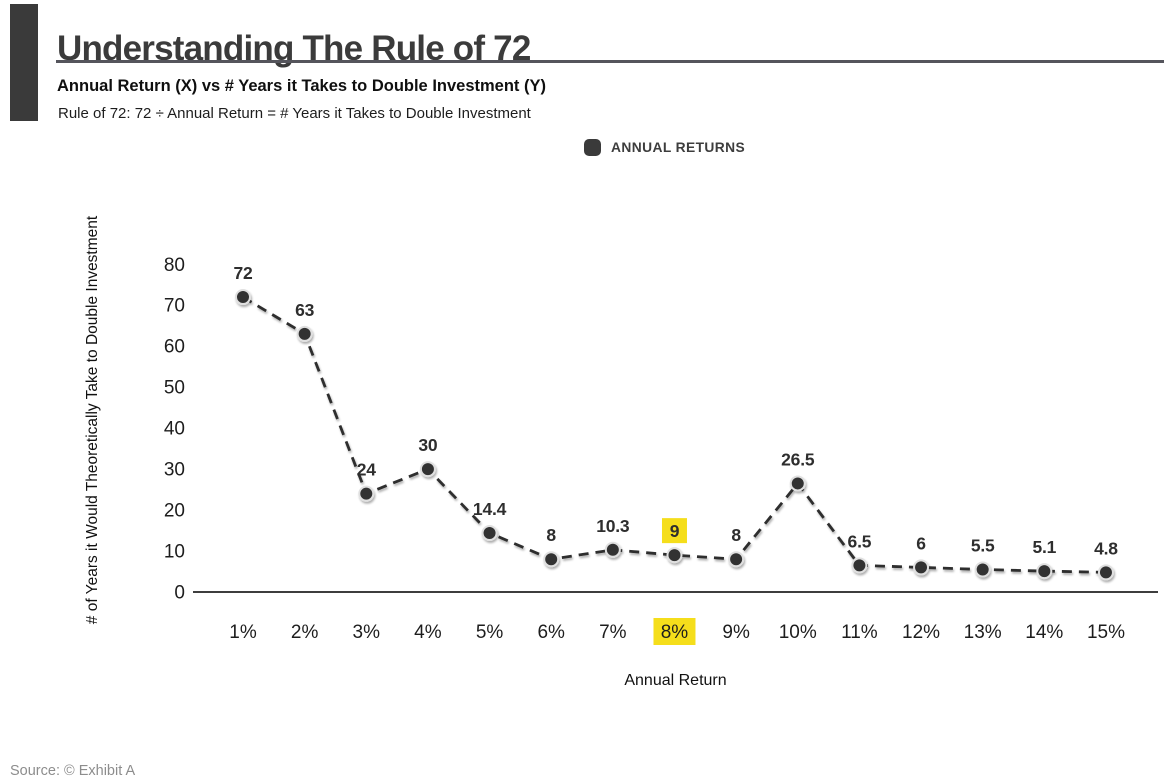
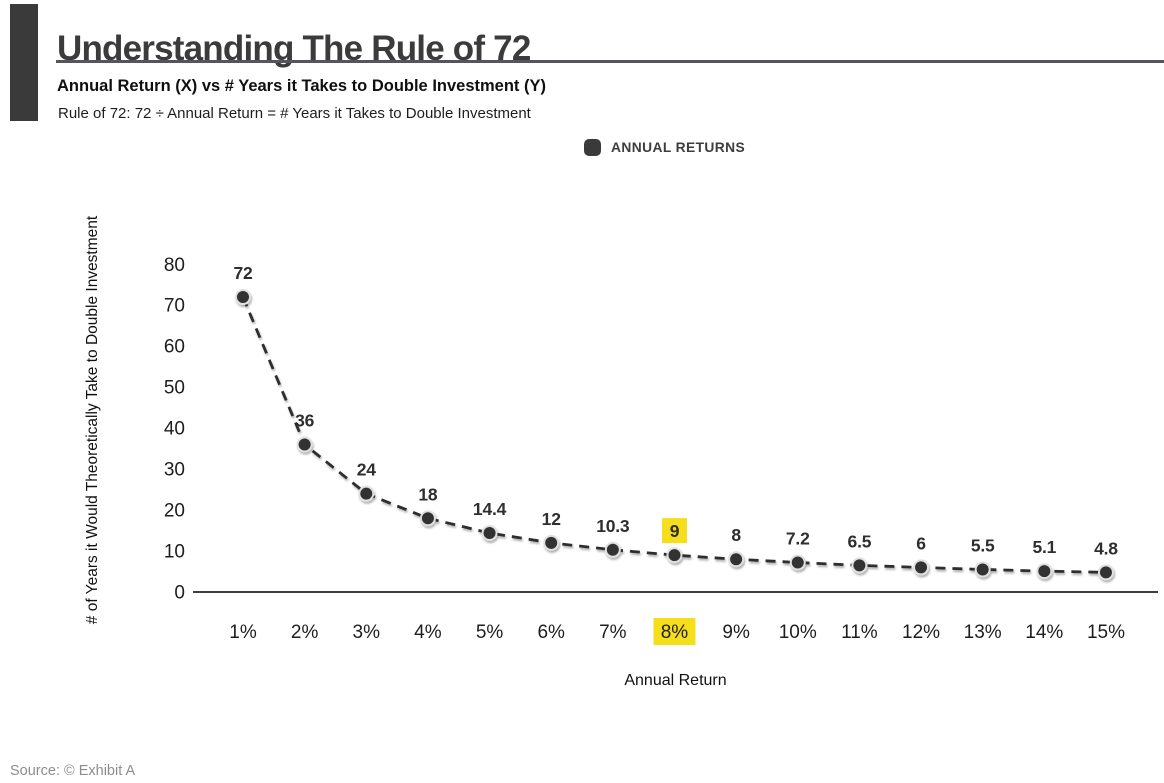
2%: 63 -> 36
4%: 30 -> 18
6%: 8 -> 12
10%: 26.5 -> 7.2
